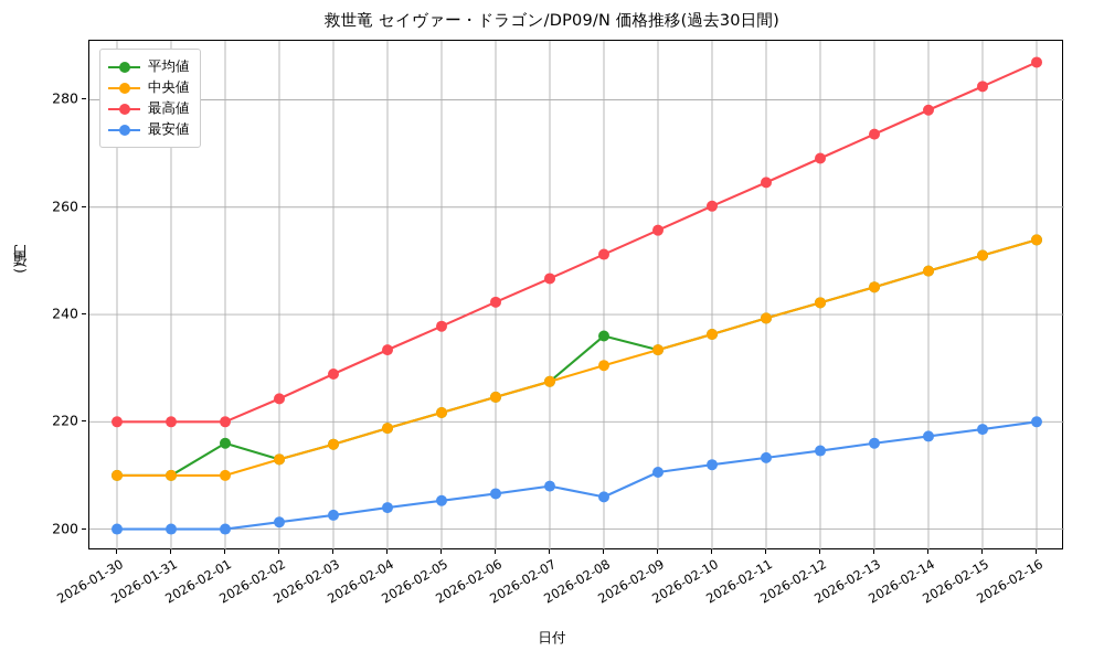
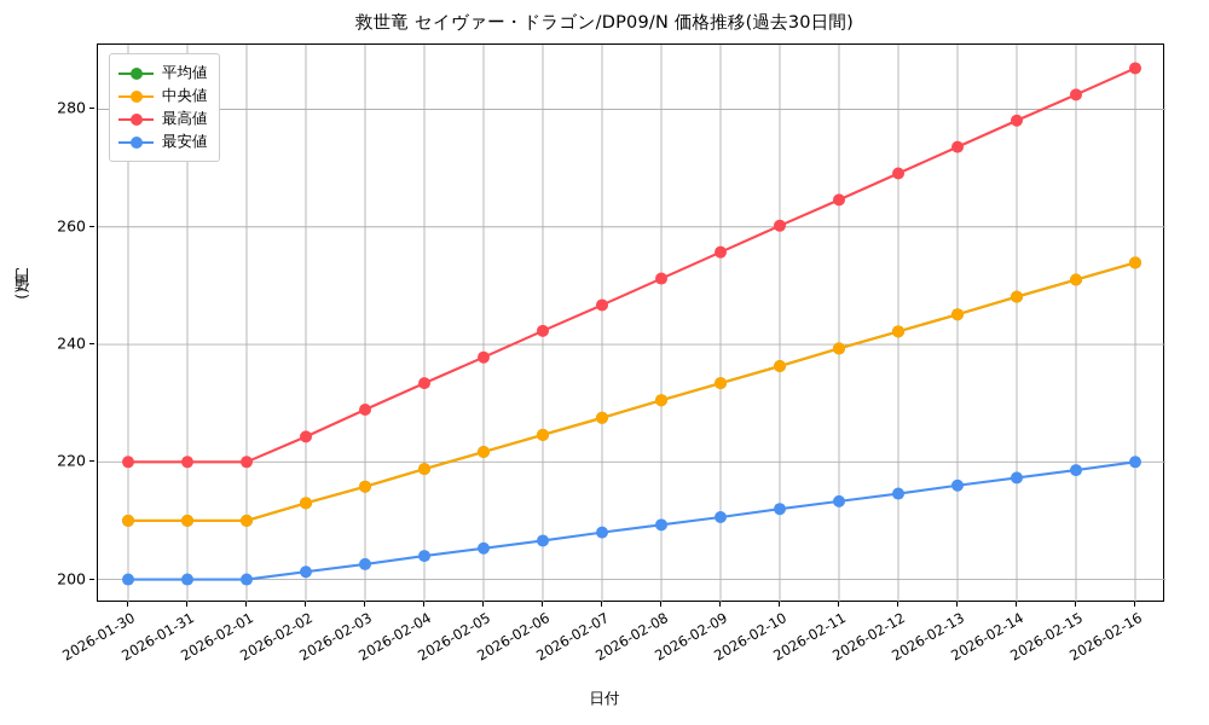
平均値/2026-02-01: 216 -> 210
平均値/2026-02-08: 236 -> 230
最安値/2026-02-08: 206 -> 209
